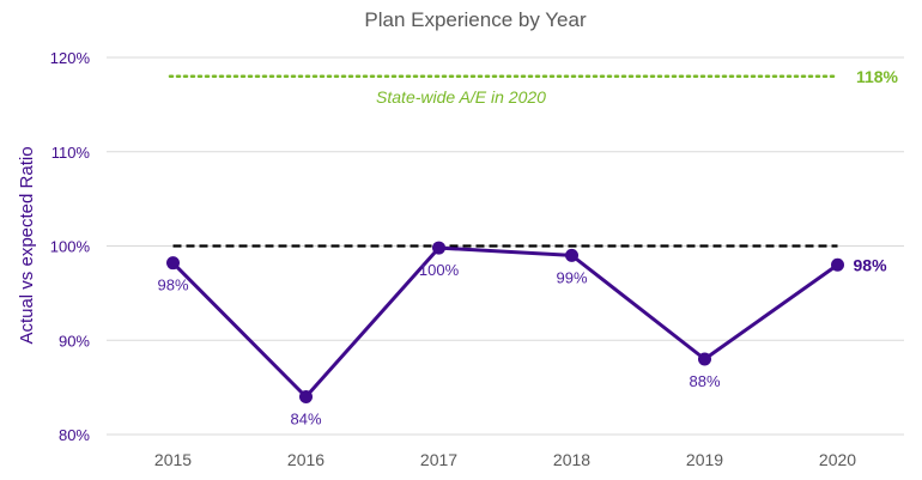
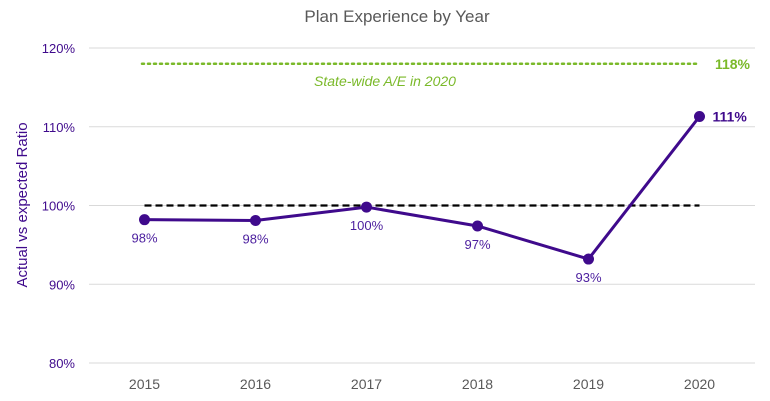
2016: 84% -> 98%
2018: 99% -> 97%
2019: 88% -> 93%
2020: 98% -> 111%
